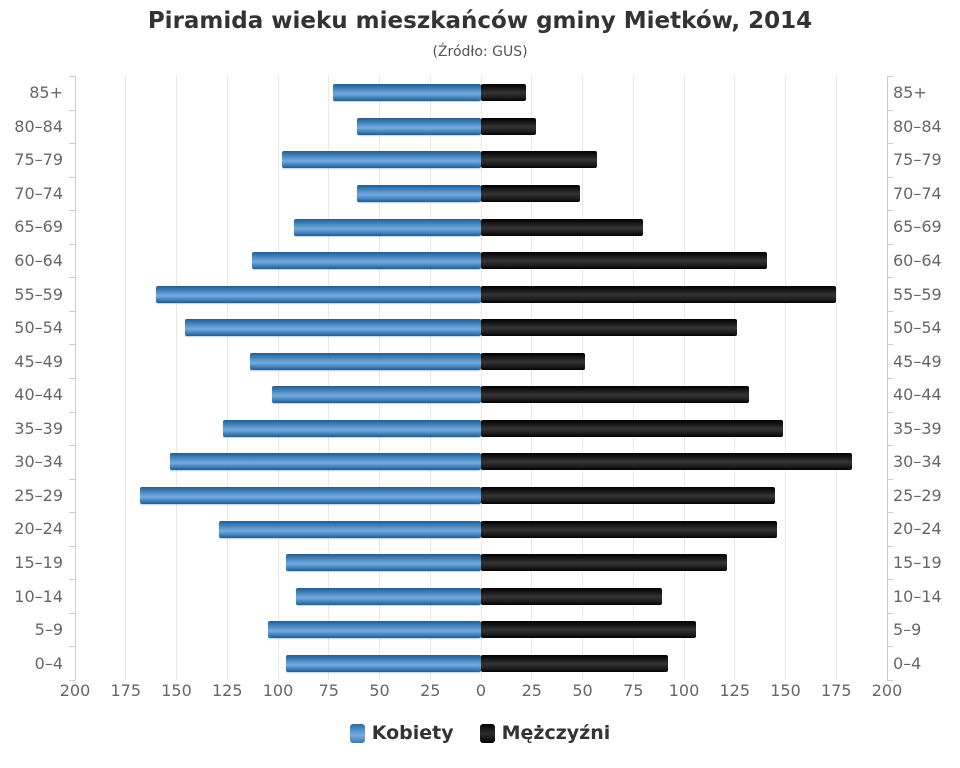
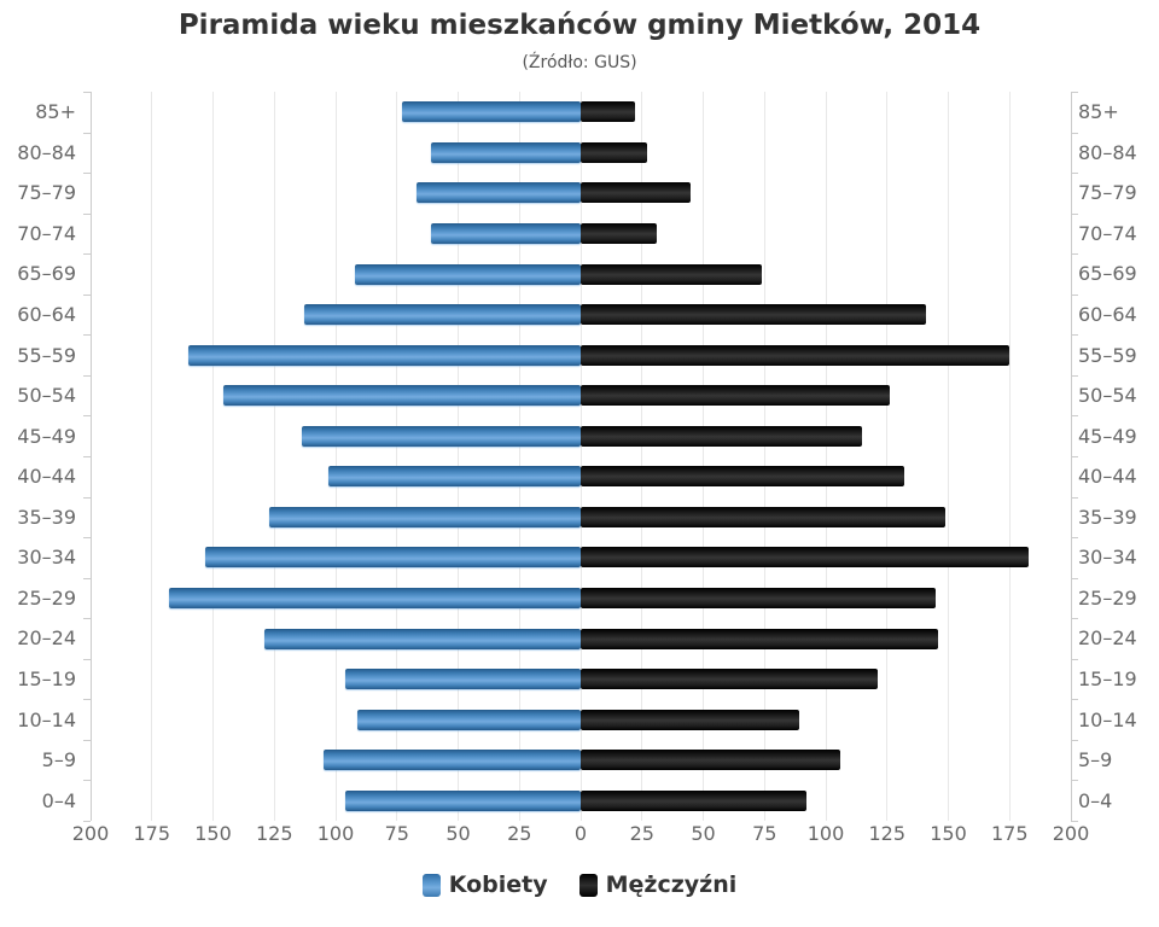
Kobiety/75–79: 98 -> 67
Mężczyźni/75–79: 57 -> 45
Mężczyźni/70–74: 49 -> 31
Mężczyźni/65–69: 80 -> 74
Mężczyźni/45–49: 51 -> 115
